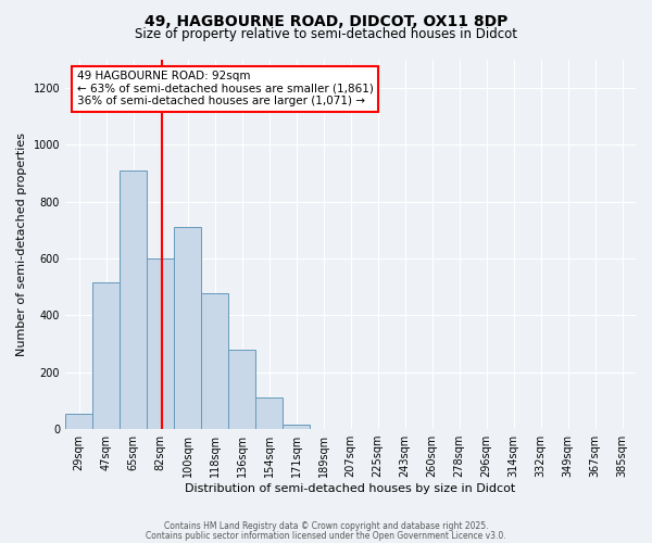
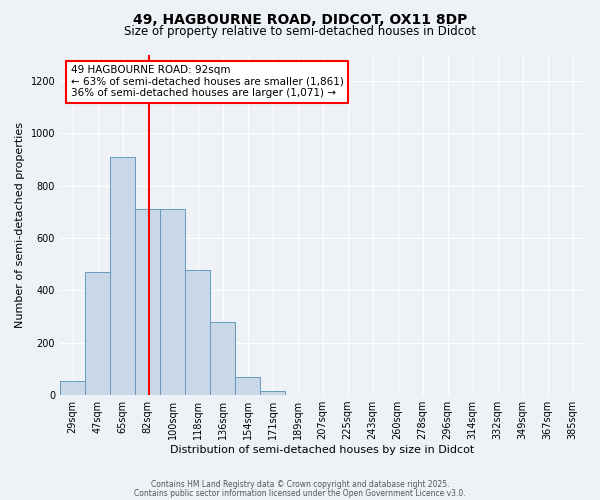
47sqm: 515 -> 470
82sqm: 600 -> 710
154sqm: 110 -> 70
